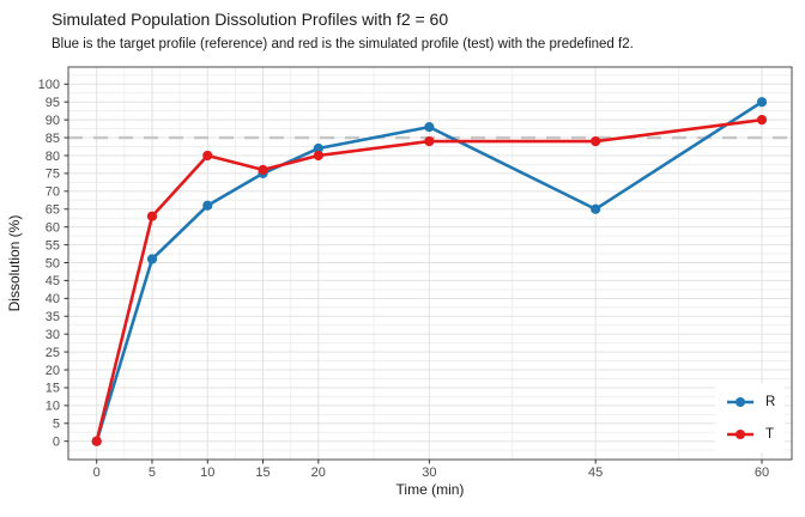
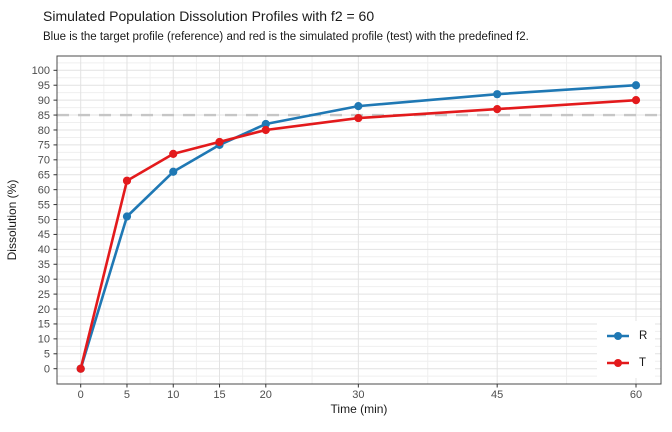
T/10: 80 -> 72
R/45: 65 -> 92
T/45: 84 -> 87
